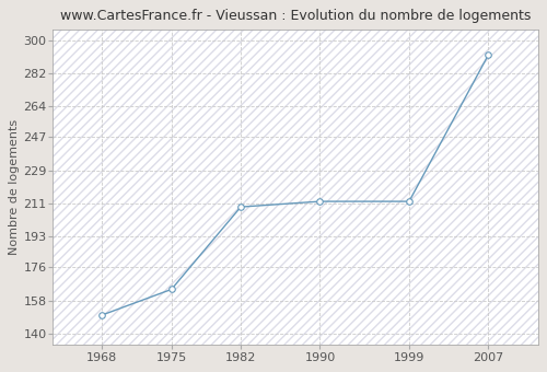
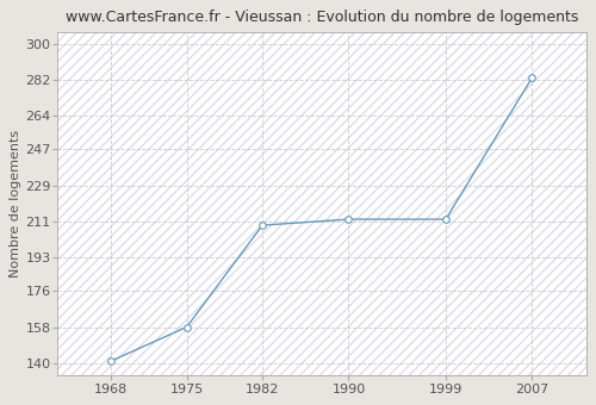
1968: 150 -> 141
1975: 164 -> 158
2007: 292 -> 283
